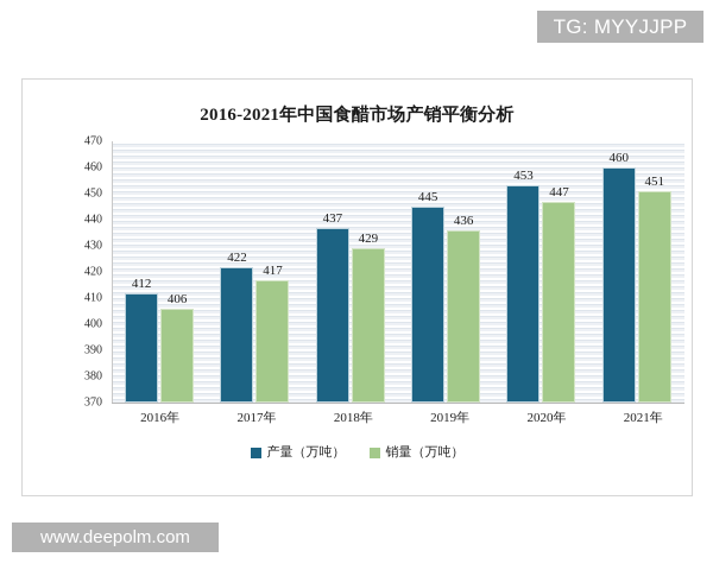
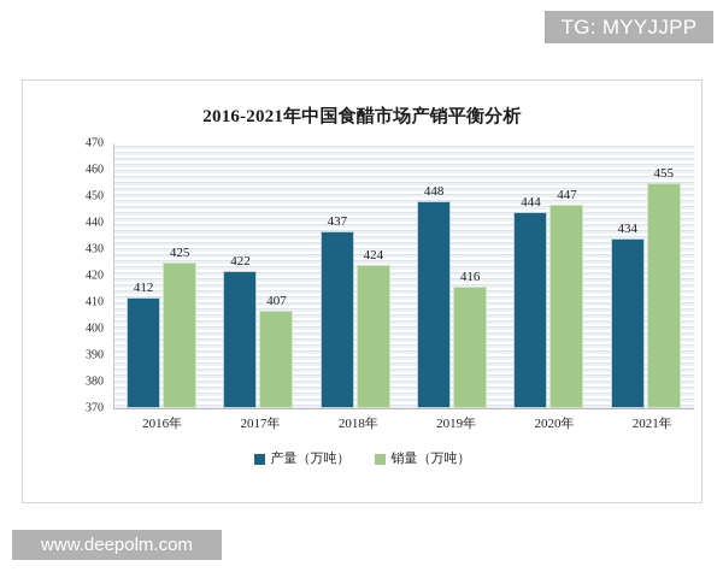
销量（万吨）/2016年: 406 -> 425
销量（万吨）/2017年: 417 -> 407
销量（万吨）/2018年: 429 -> 424
产量（万吨）/2019年: 445 -> 448
销量（万吨）/2019年: 436 -> 416
产量（万吨）/2020年: 453 -> 444
产量（万吨）/2021年: 460 -> 434
销量（万吨）/2021年: 451 -> 455
